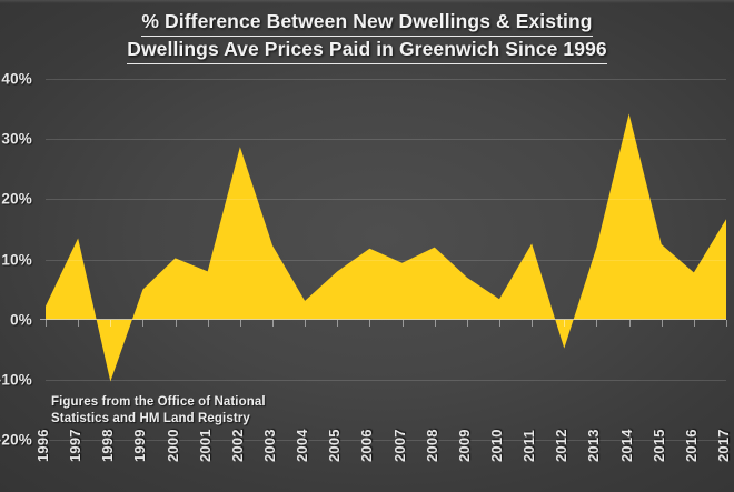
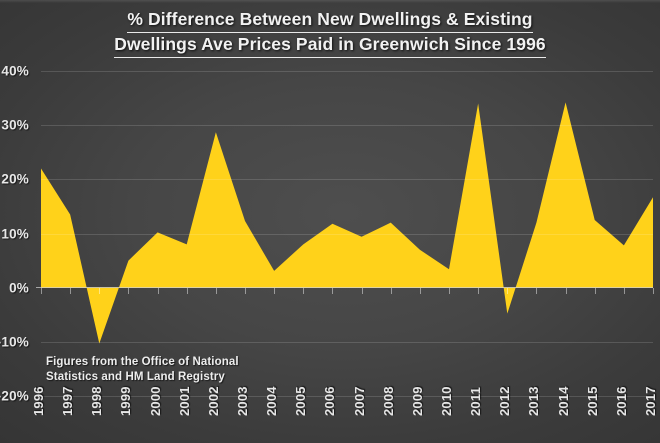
1996: 2% -> 22%
2011: 13% -> 34%
